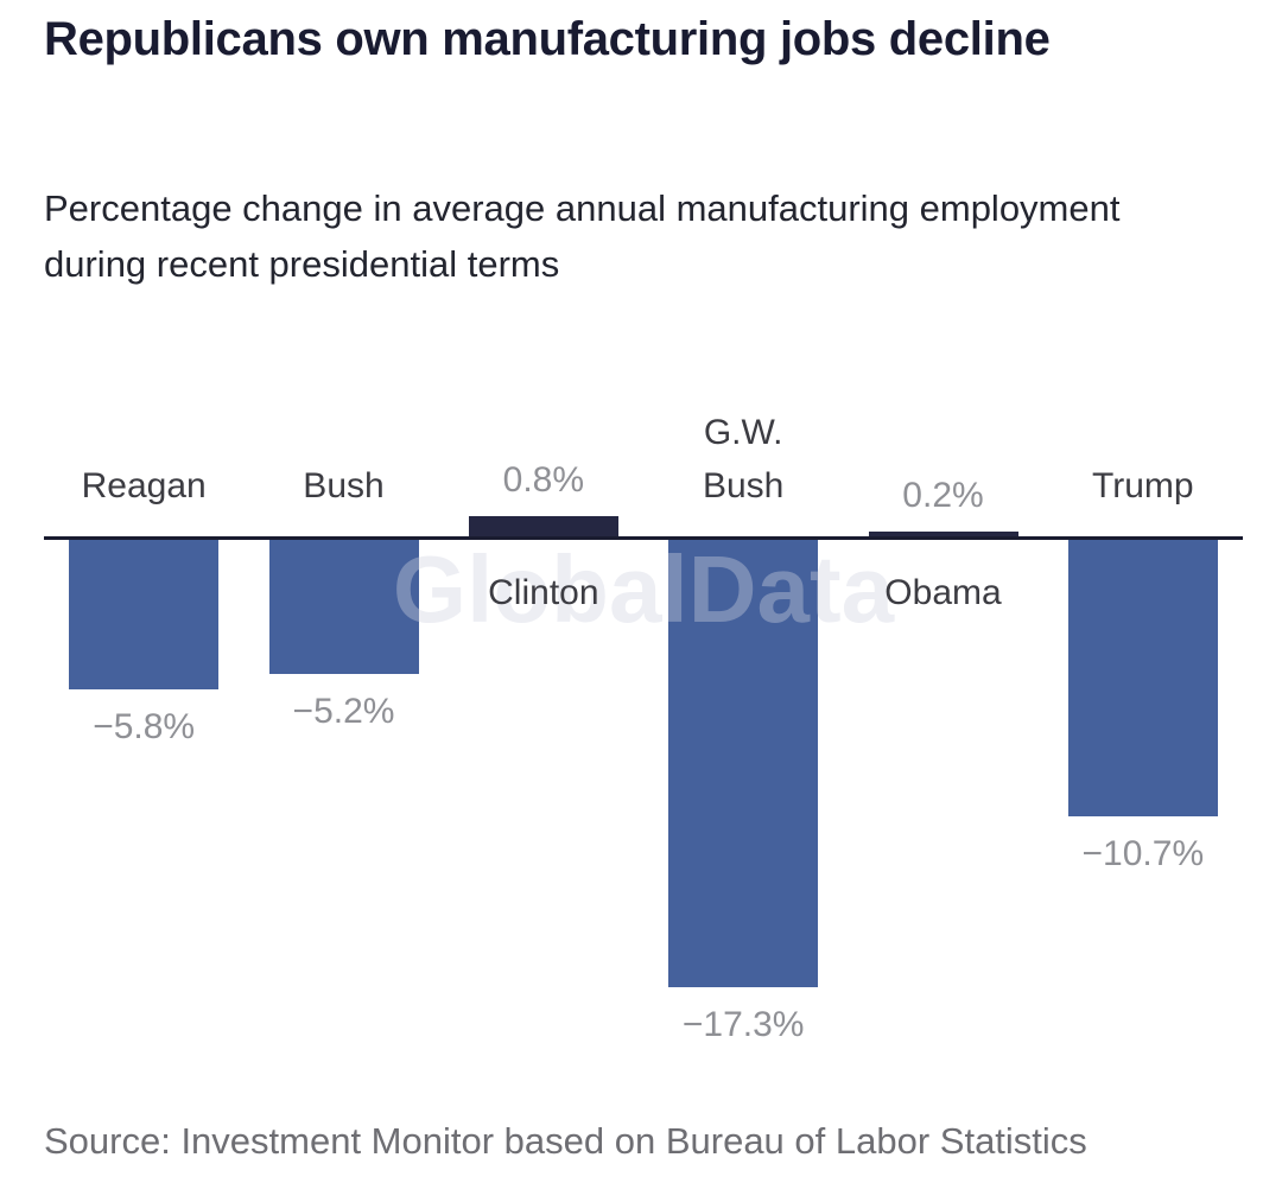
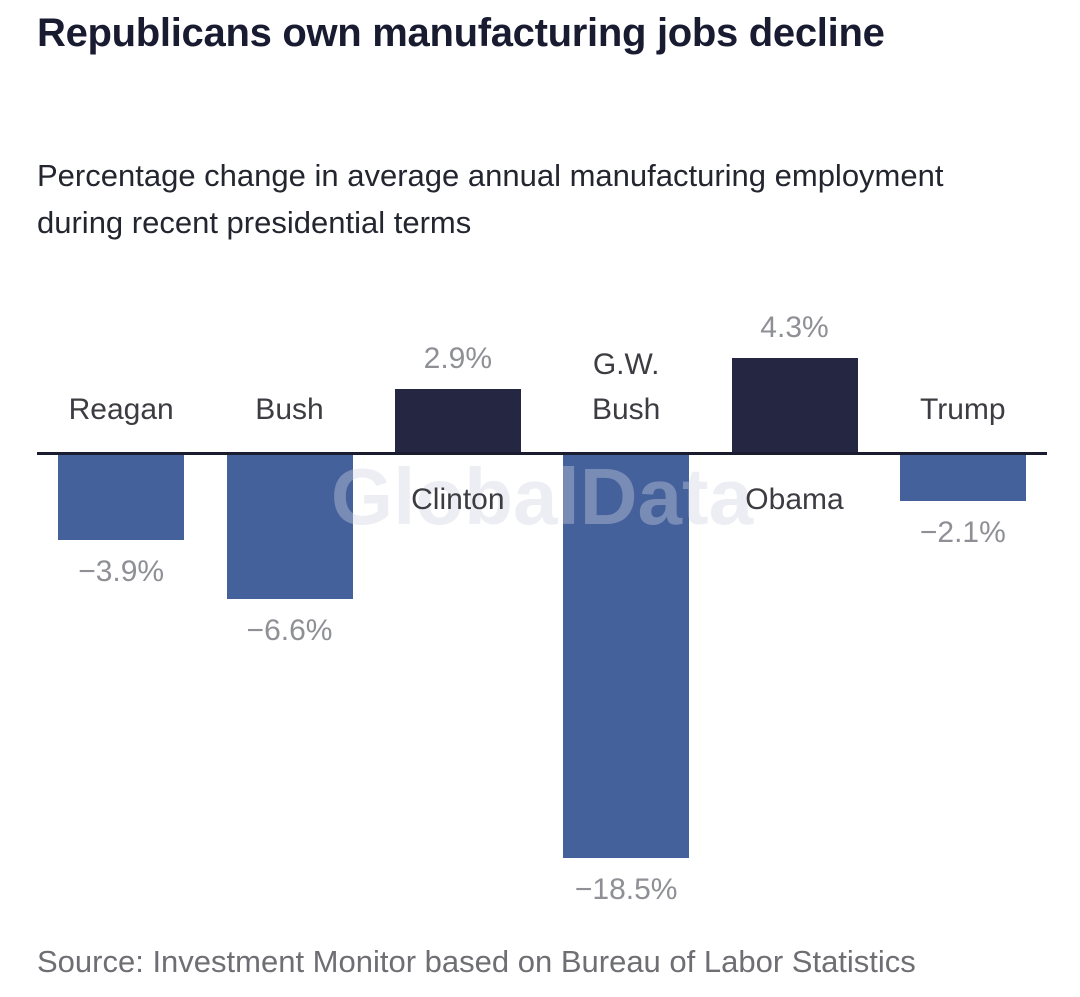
Reagan: −5.8% -> −3.9%
Bush: −5.2% -> −6.6%
Clinton: 0.8% -> 2.9%
G.W. Bush: −17.3% -> −18.5%
Obama: 0.2% -> 4.3%
Trump: −10.7% -> −2.1%
